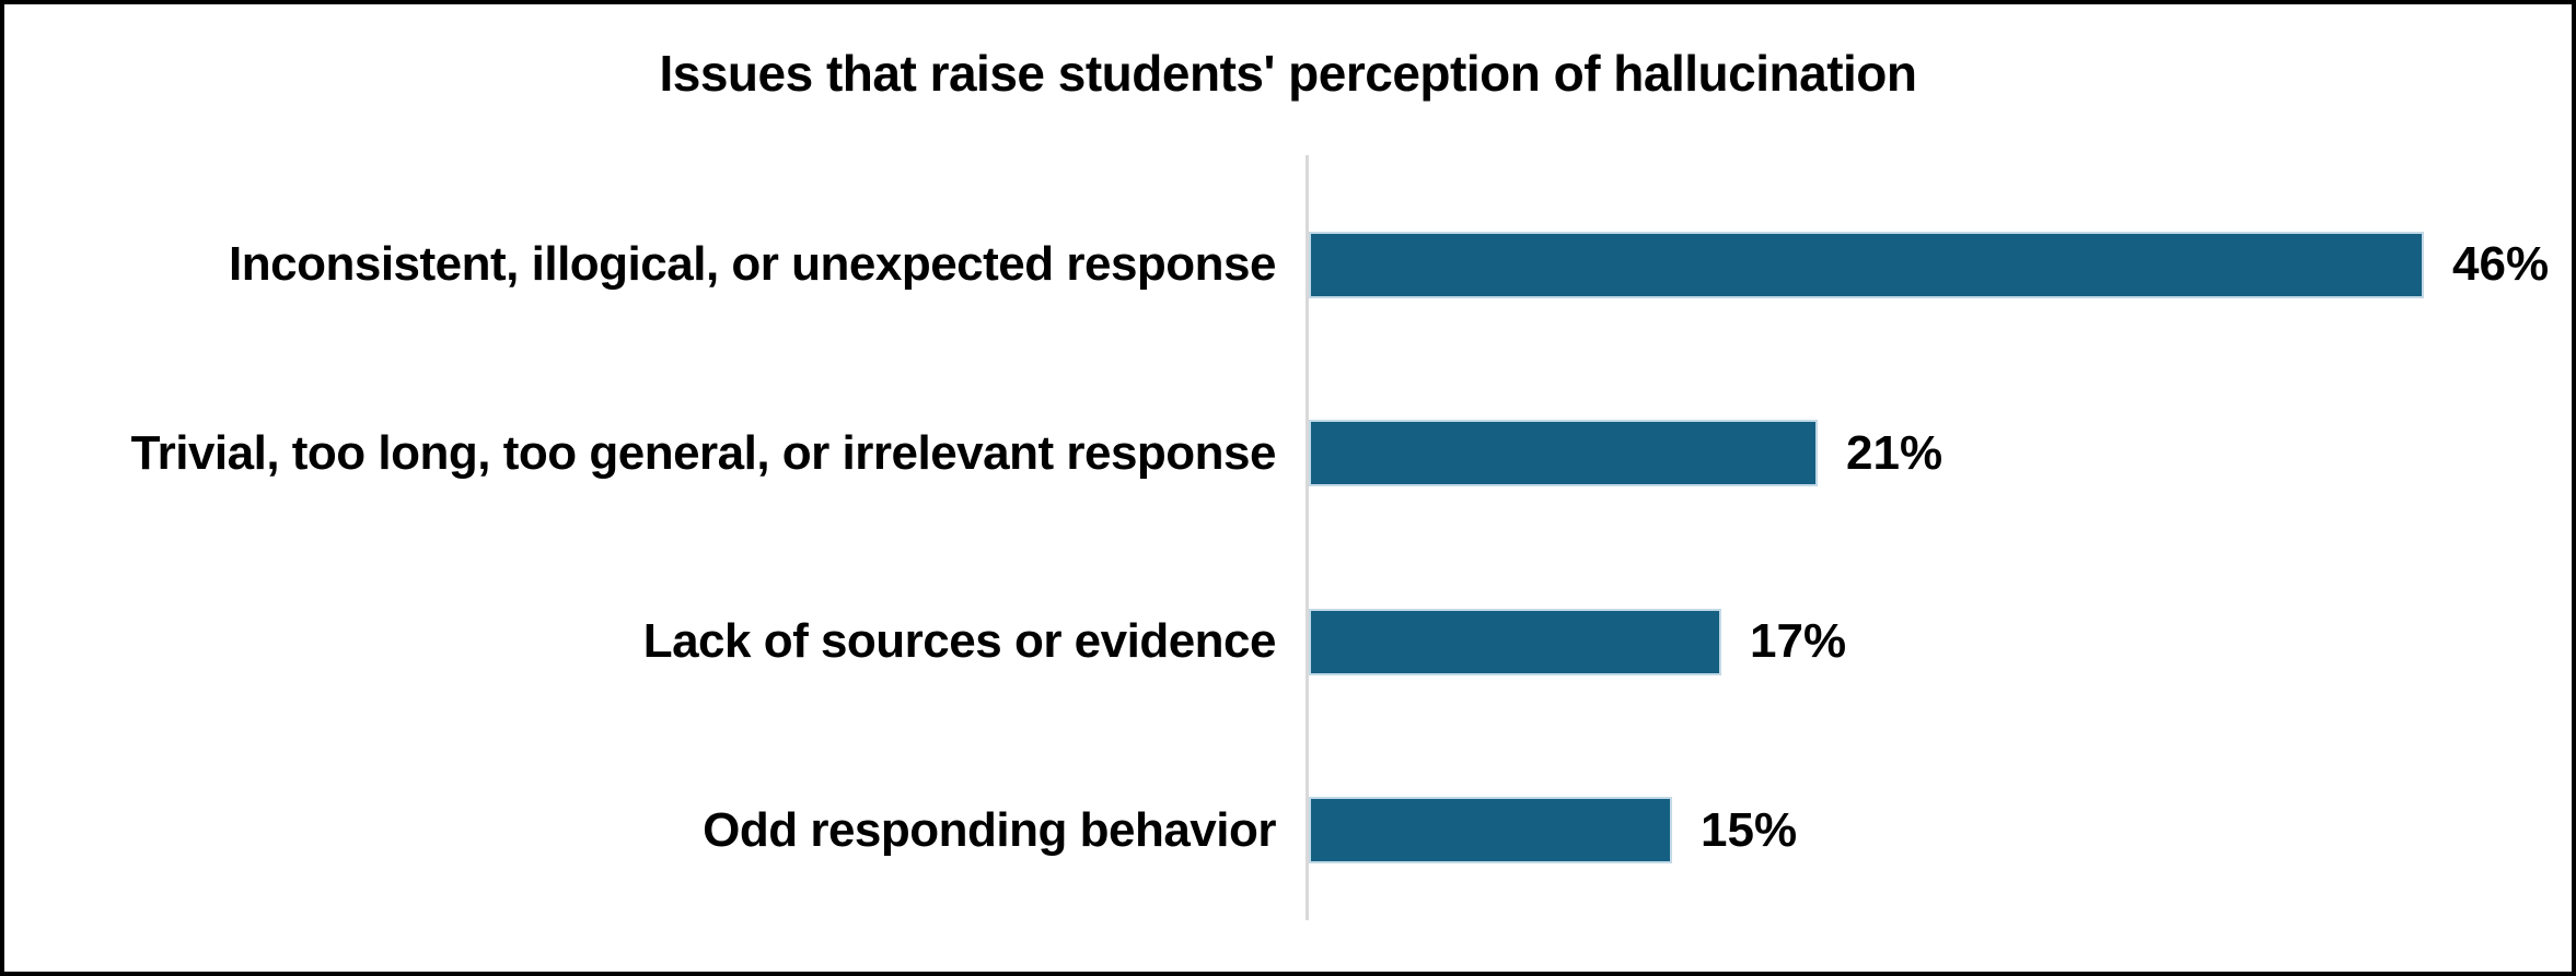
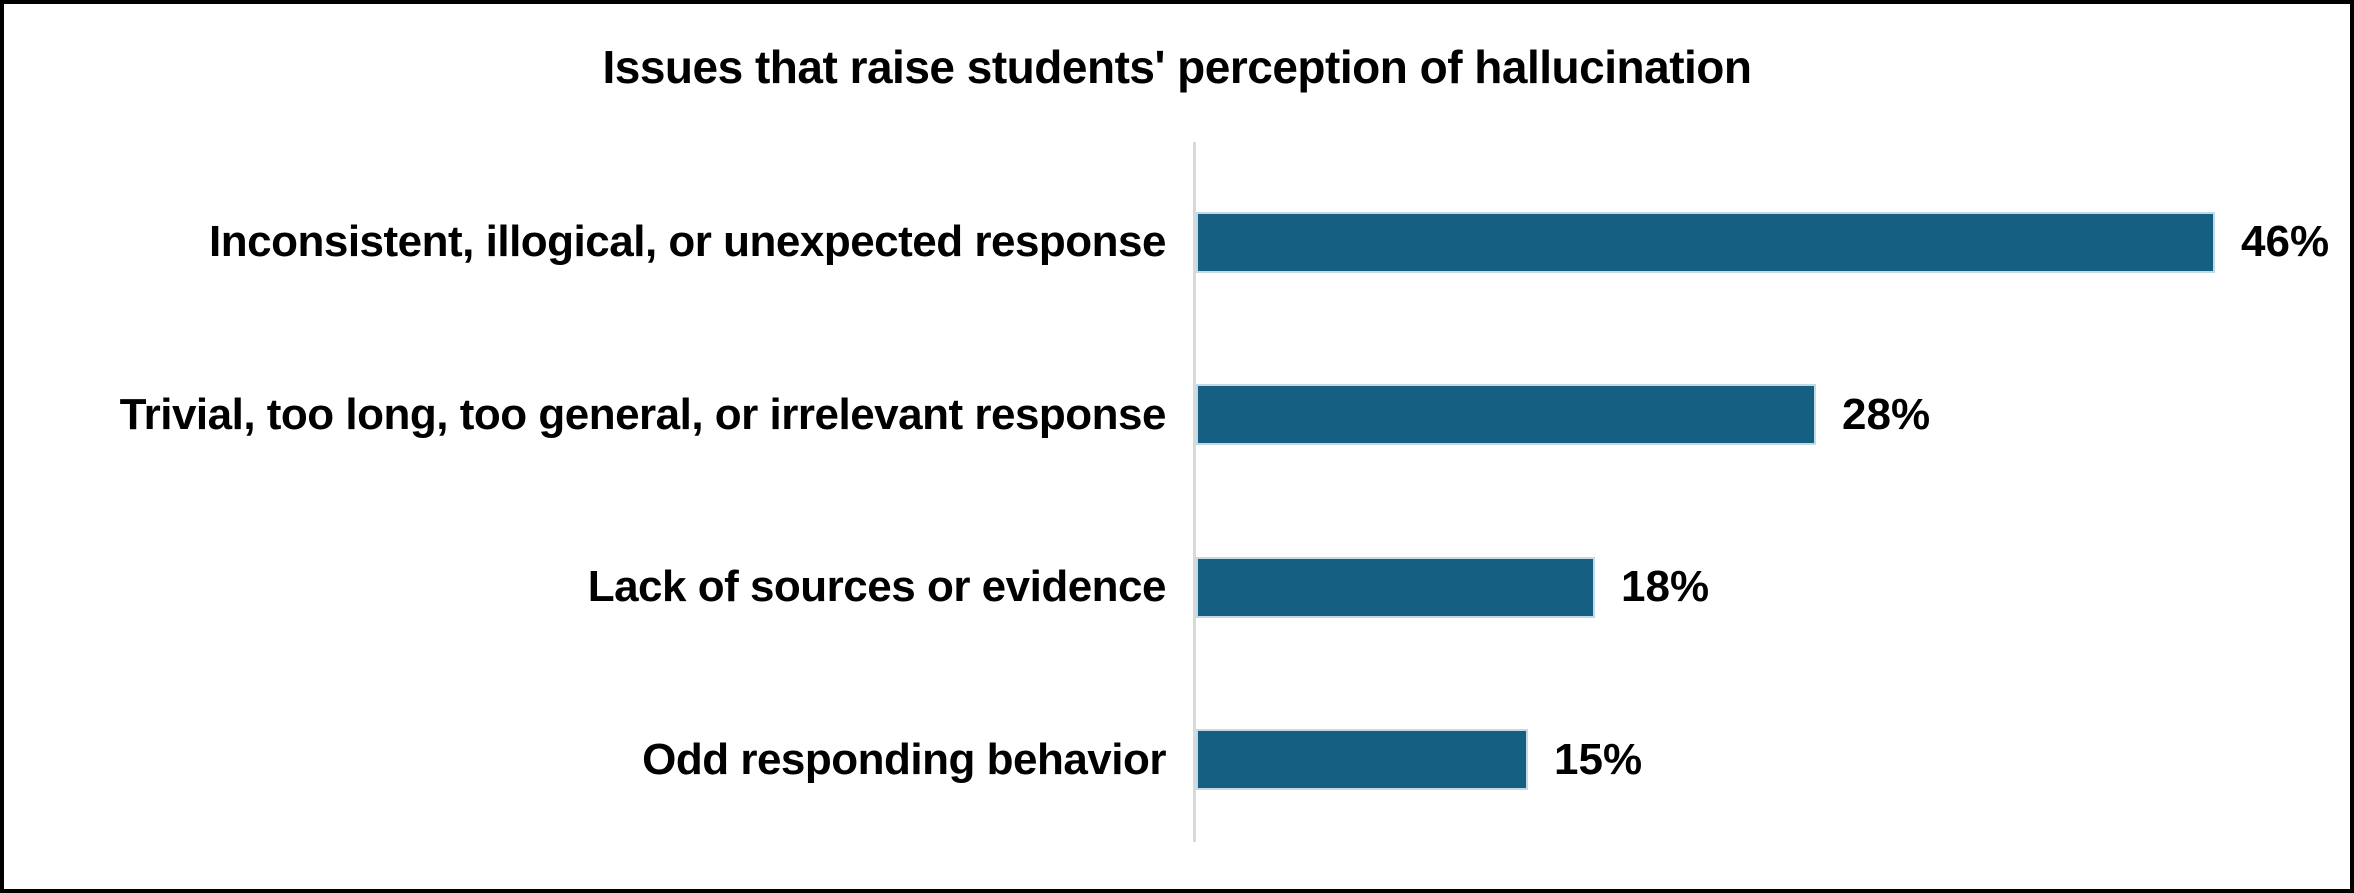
Trivial, too long, too general, or irrelevant response: 21% -> 28%
Lack of sources or evidence: 17% -> 18%
